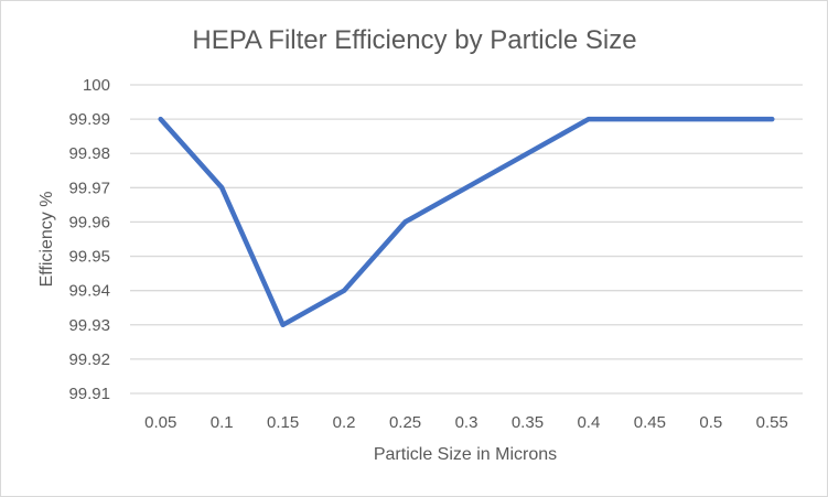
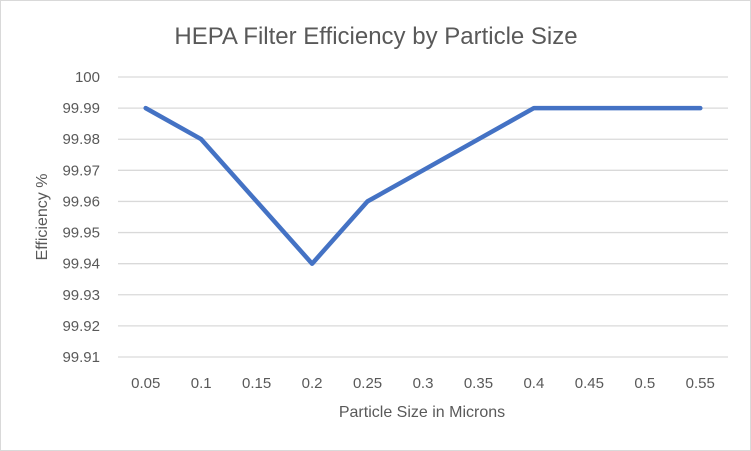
0.1: 99.97 -> 99.98
0.15: 99.93 -> 99.96
